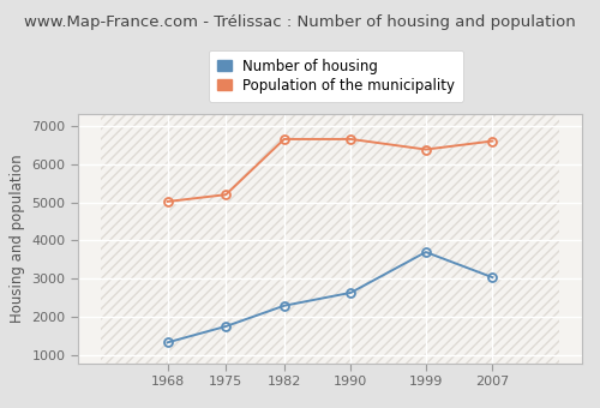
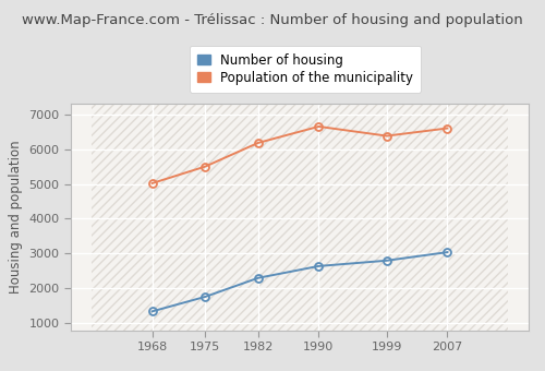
Population of the municipality/1975: 5200 -> 5500
Population of the municipality/1982: 6650 -> 6180
Number of housing/1999: 3700 -> 2800
